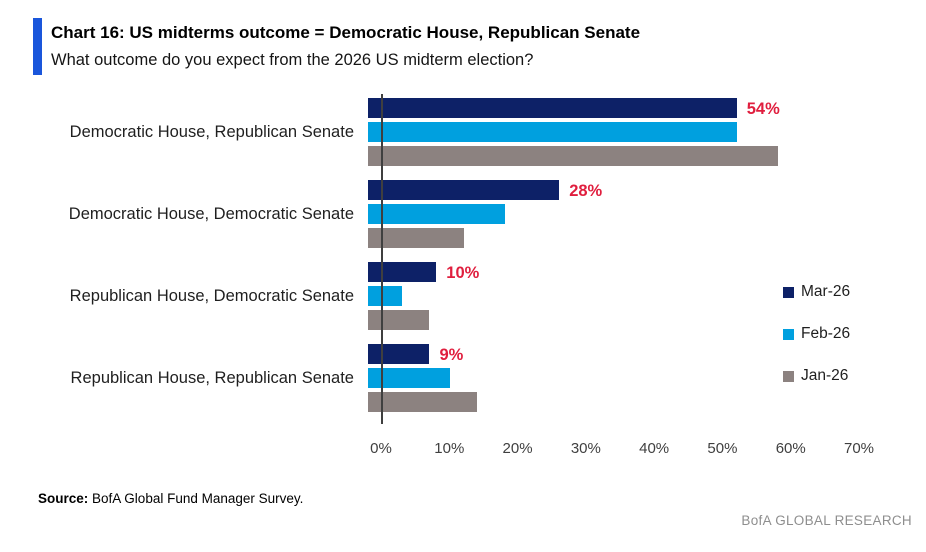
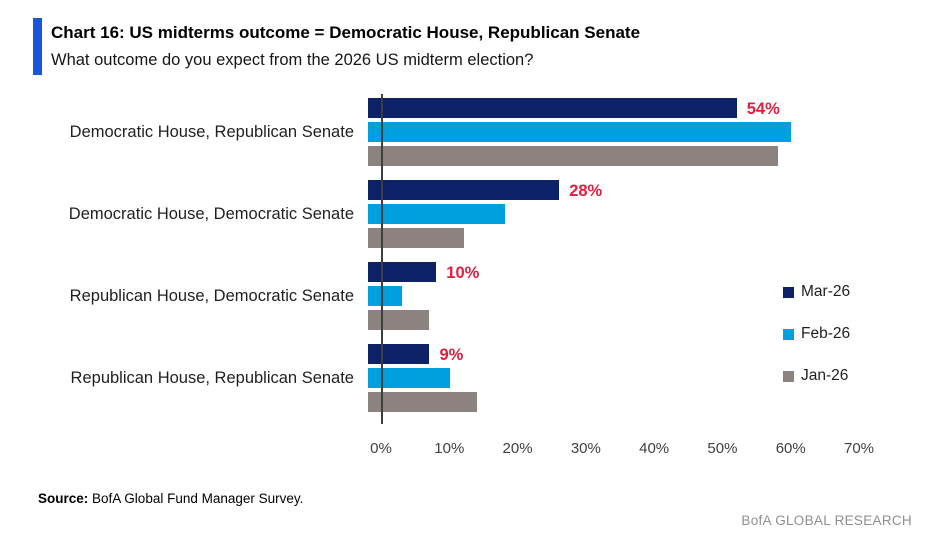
Feb-26/Democratic House, Republican Senate: 54% -> 62%
